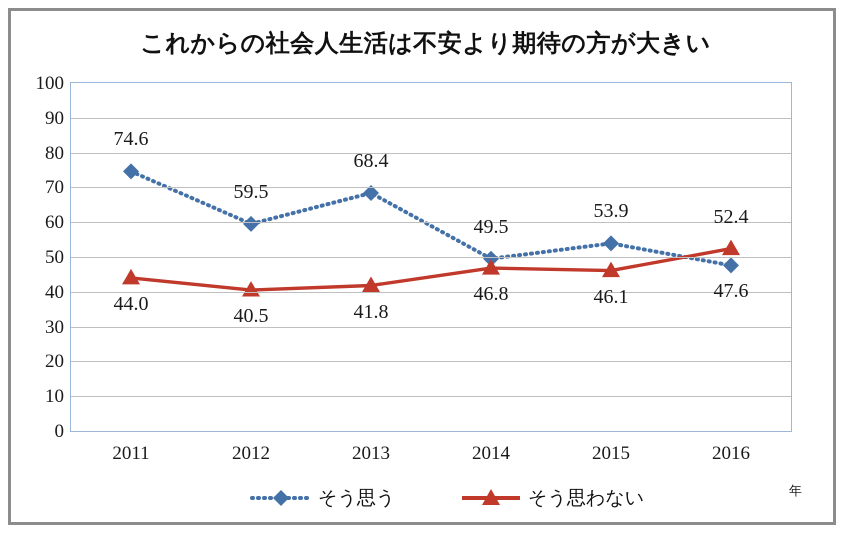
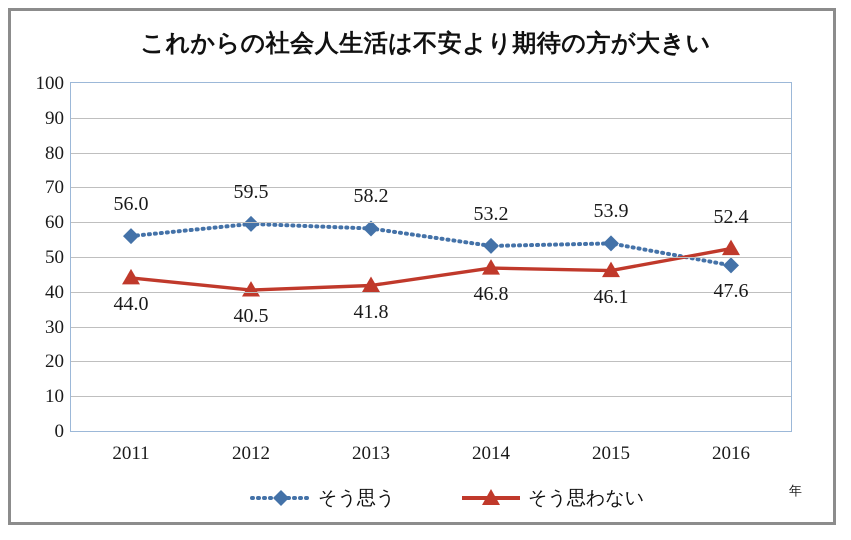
そう思う/2011: 74.6 -> 56.0
そう思う/2013: 68.4 -> 58.2
そう思う/2014: 49.5 -> 53.2
